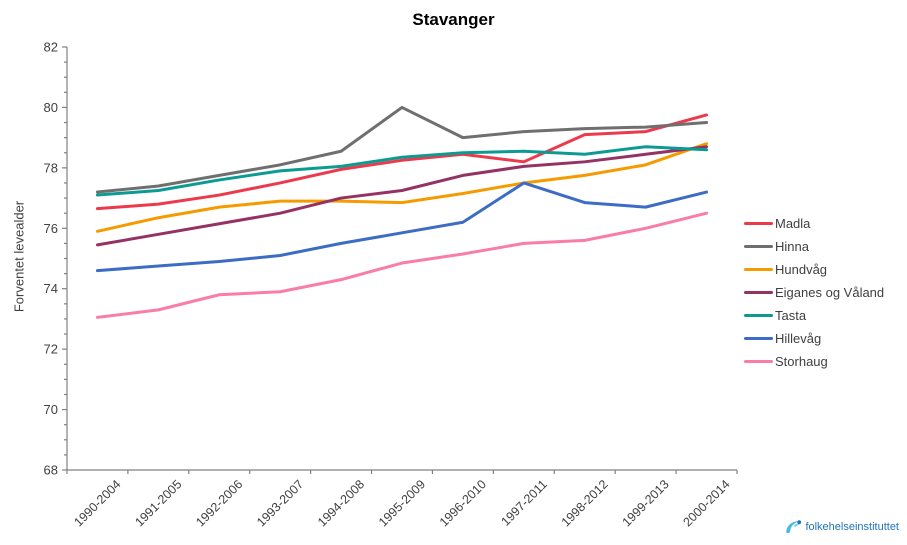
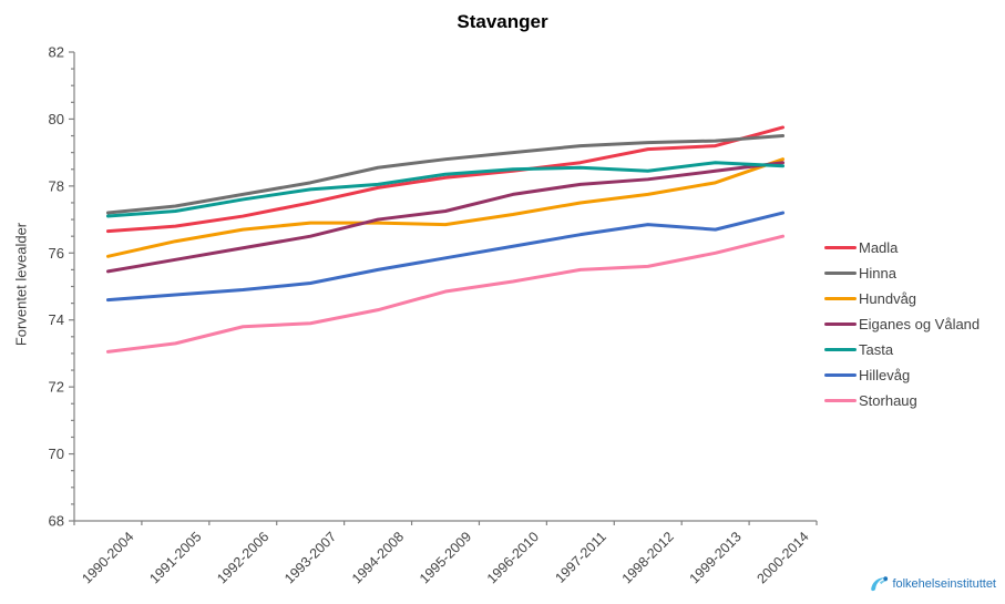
Hinna/1995-2009: 80.0 -> 78.8
Madla/1997-2011: 78.2 -> 78.7
Hillevåg/1997-2011: 77.5 -> 76.5
